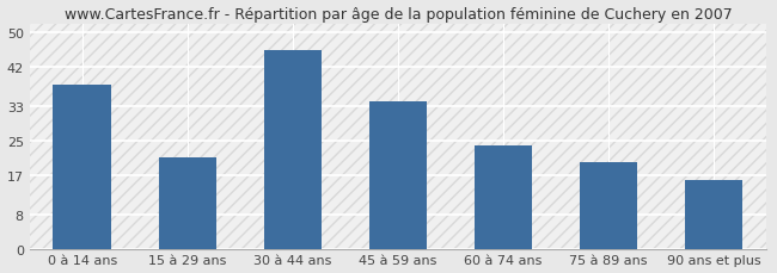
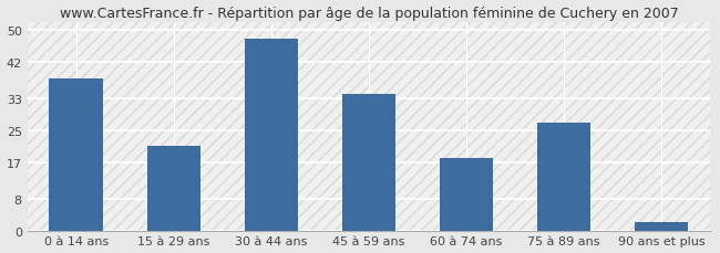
30 à 44 ans: 46 -> 48
60 à 74 ans: 24 -> 18
75 à 89 ans: 20 -> 27
90 ans et plus: 16 -> 2
